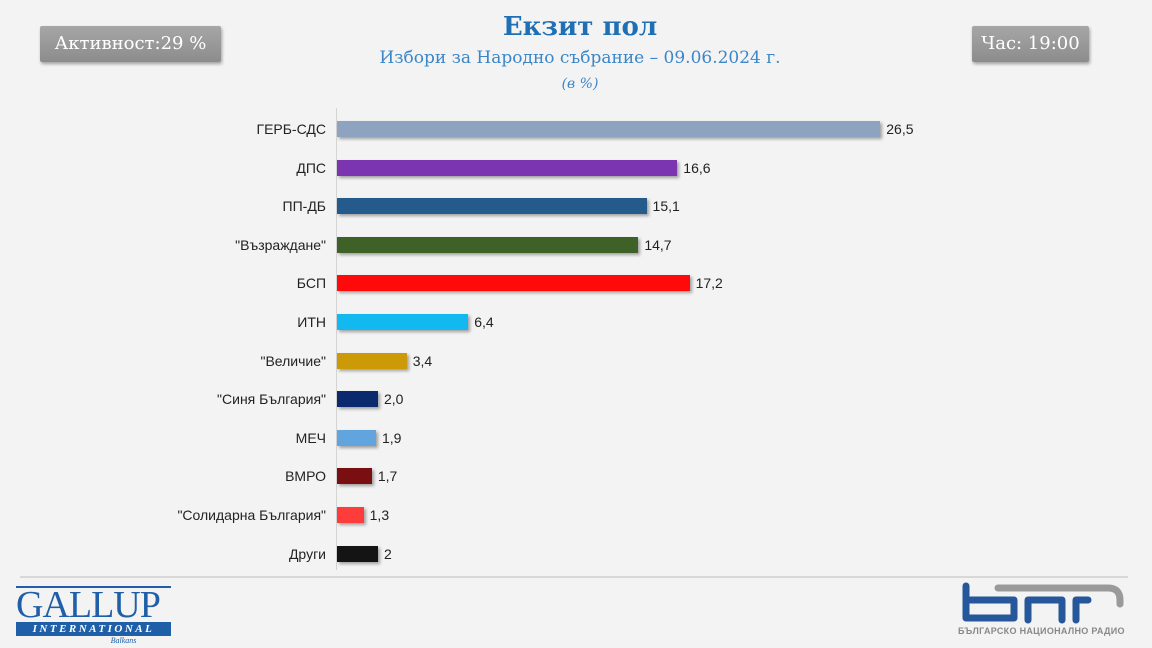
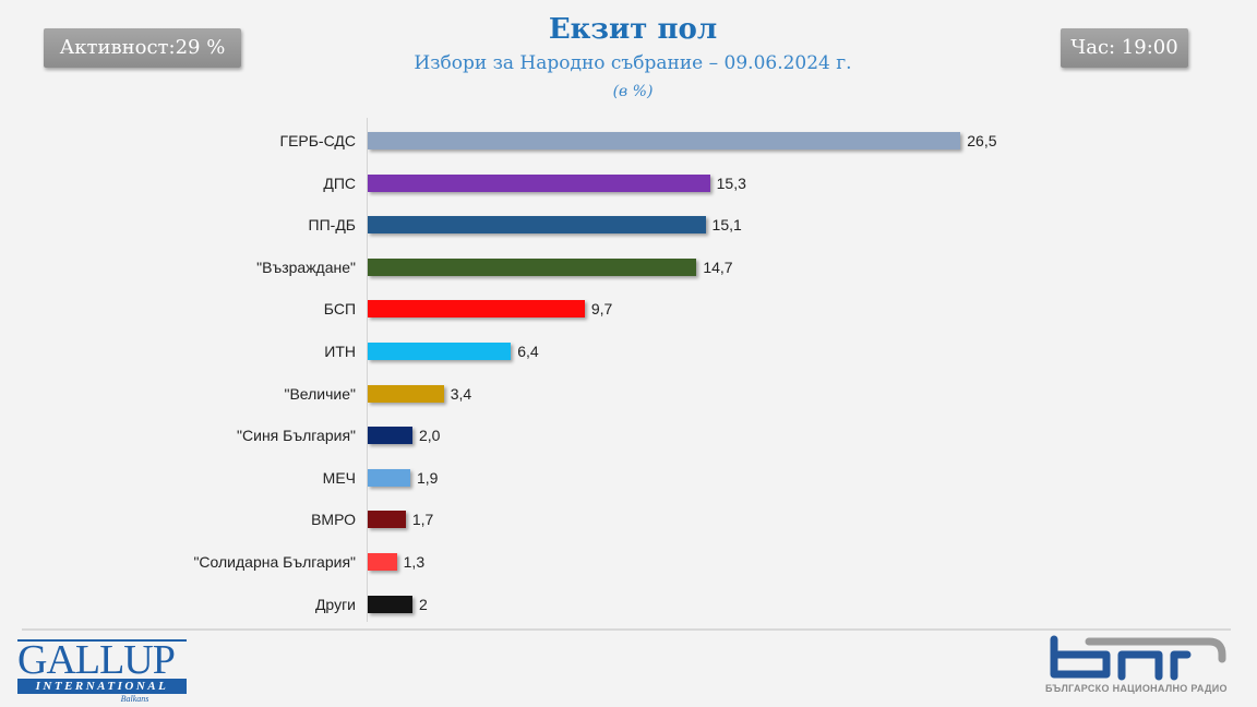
ДПС: 16,6 -> 15,3
БСП: 17,2 -> 9,7
